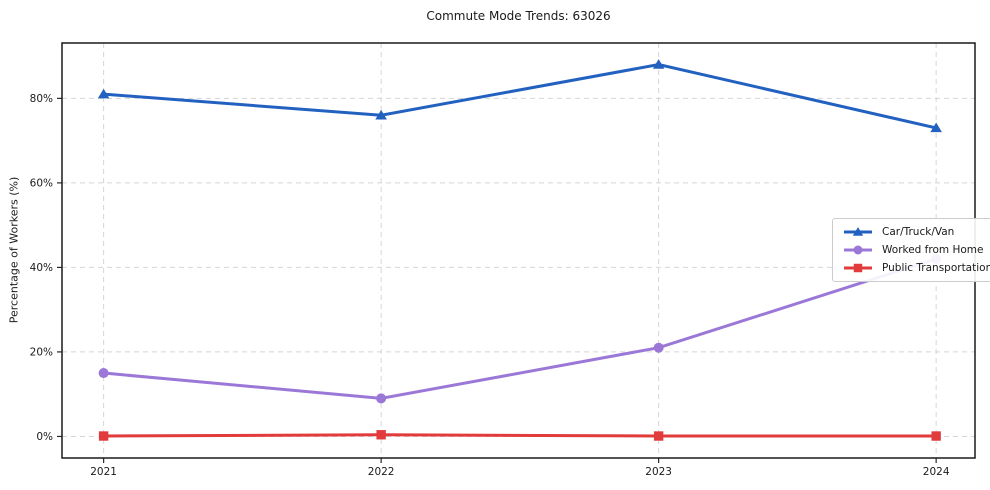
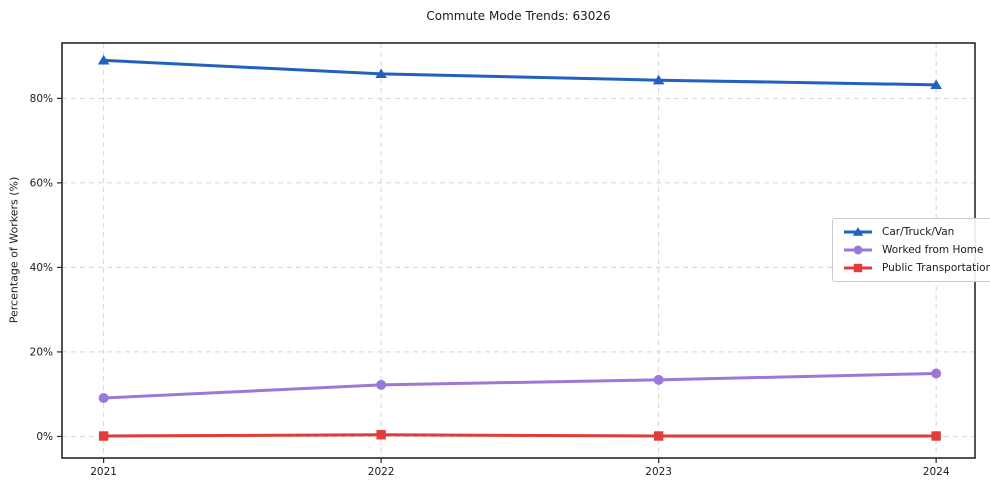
Car/Truck/Van/2021: 81% -> 89%
Worked from Home/2021: 15% -> 9%
Car/Truck/Van/2022: 76% -> 86%
Worked from Home/2022: 9% -> 12%
Car/Truck/Van/2023: 88% -> 84%
Worked from Home/2023: 21% -> 13%
Car/Truck/Van/2024: 73% -> 83%
Worked from Home/2024: 42% -> 15%
